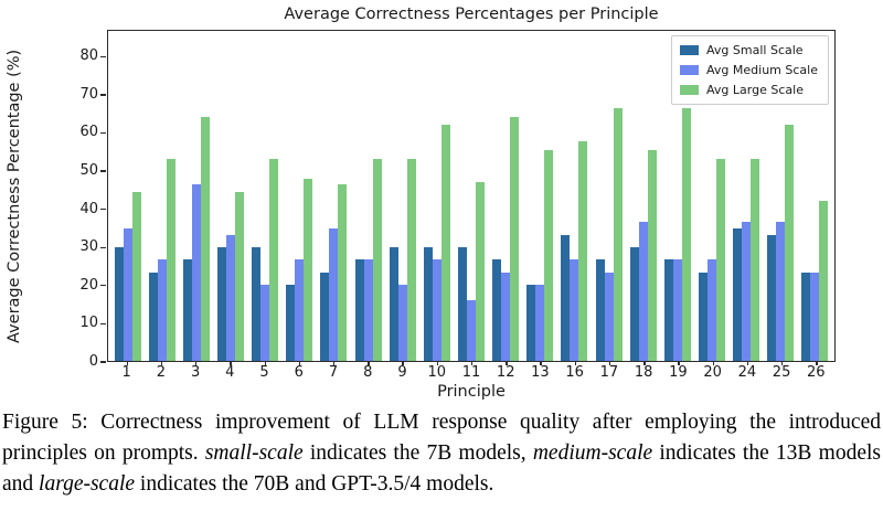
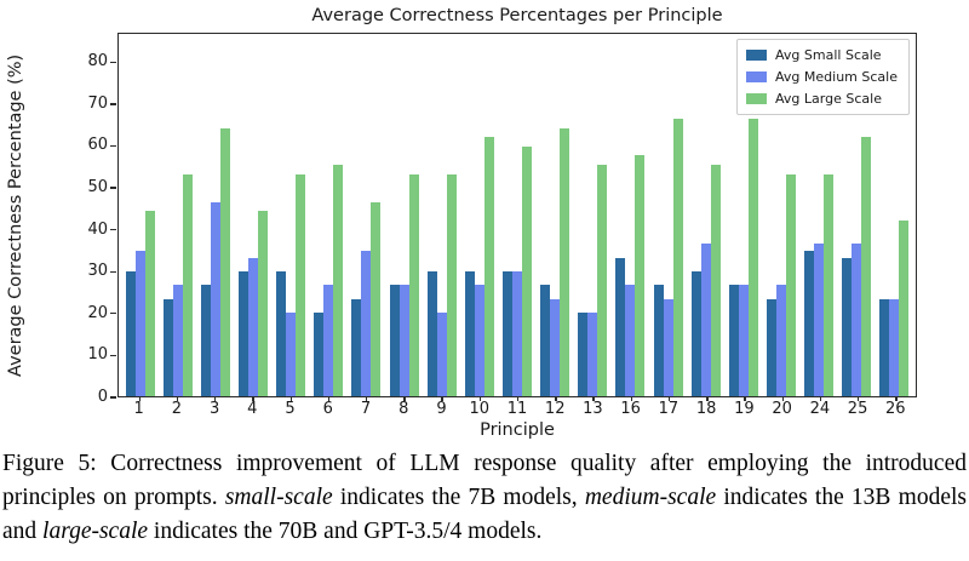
Avg Large Scale/6: 48 -> 56
Avg Medium Scale/11: 16 -> 30
Avg Large Scale/11: 47 -> 60
